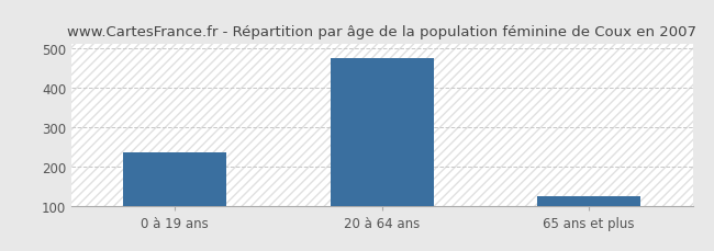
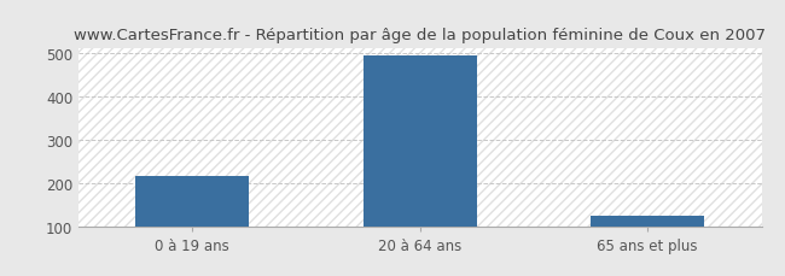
0 à 19 ans: 235 -> 215
20 à 64 ans: 475 -> 495
